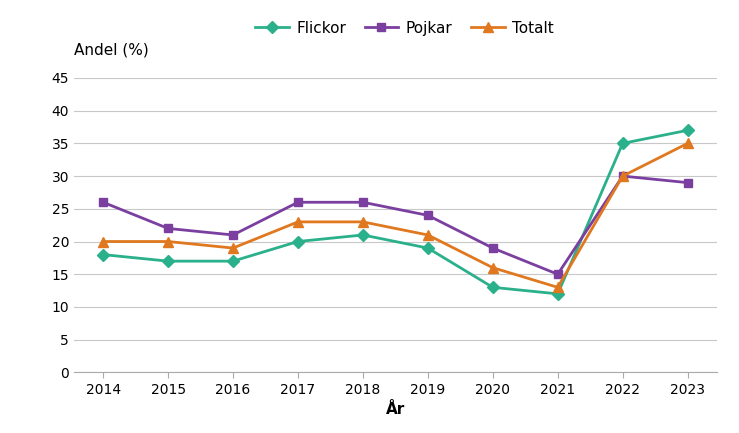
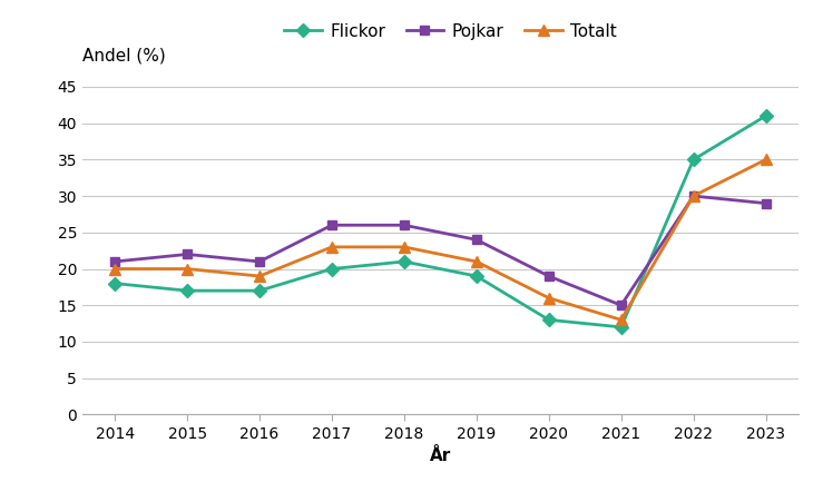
Pojkar/2014: 26 -> 21
Flickor/2023: 37 -> 41
